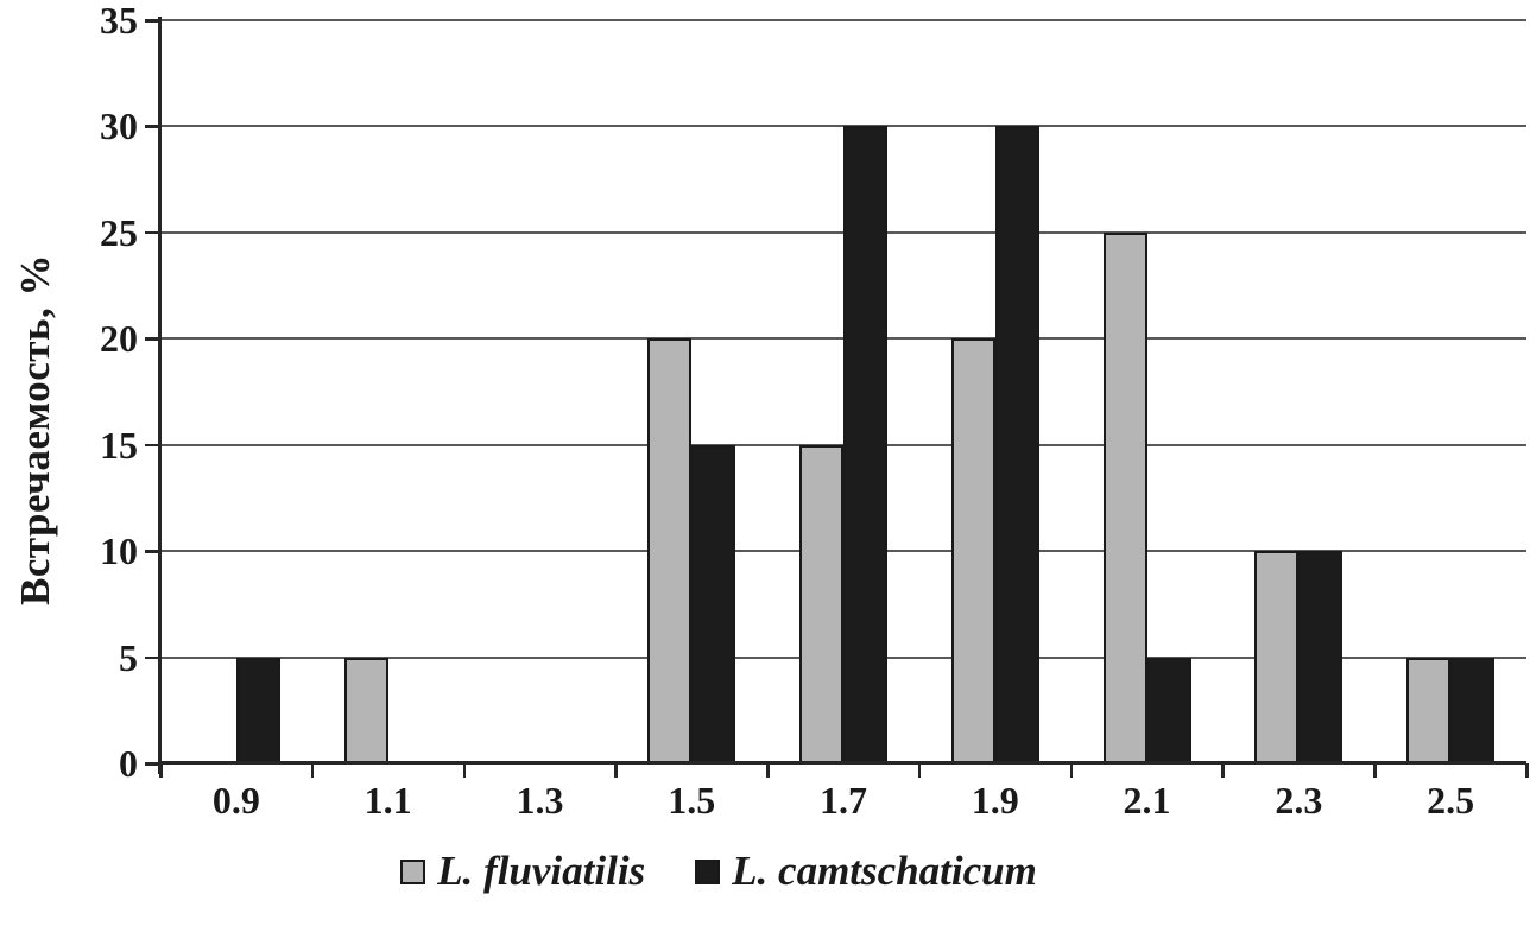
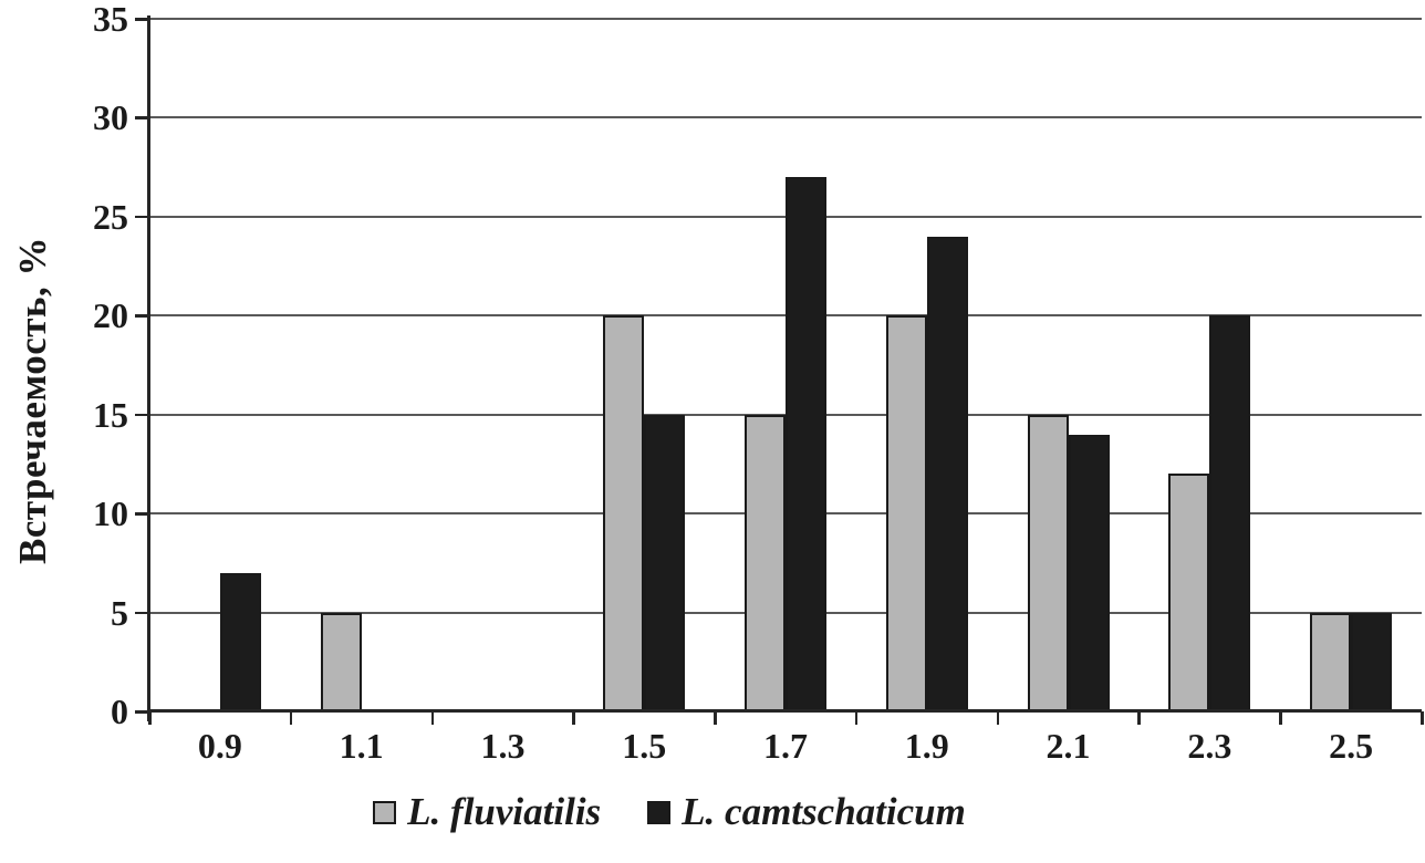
L. camtschaticum/0.9: 5 -> 7
L. camtschaticum/1.7: 30 -> 27
L. camtschaticum/1.9: 30 -> 24
L. fluviatilis/2.1: 25 -> 15
L. camtschaticum/2.1: 5 -> 14
L. fluviatilis/2.3: 10 -> 12
L. camtschaticum/2.3: 10 -> 20
